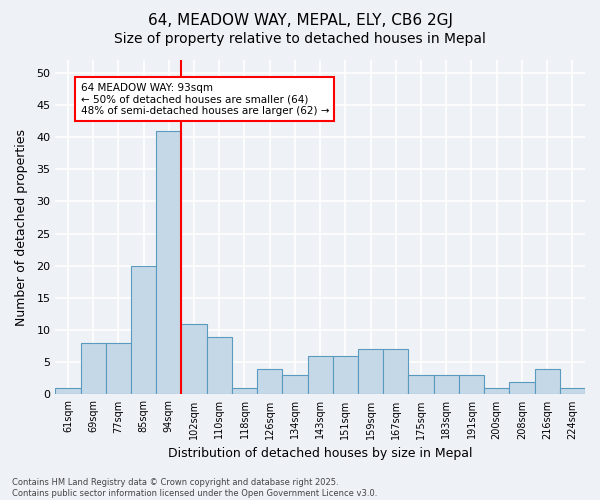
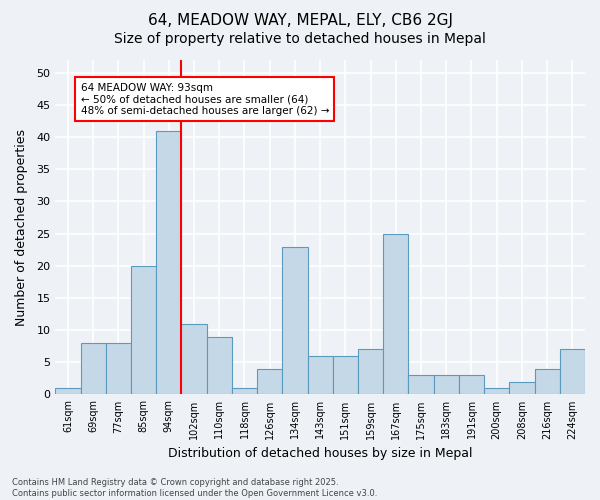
134sqm: 3 -> 23
167sqm: 7 -> 25
224sqm: 1 -> 7
